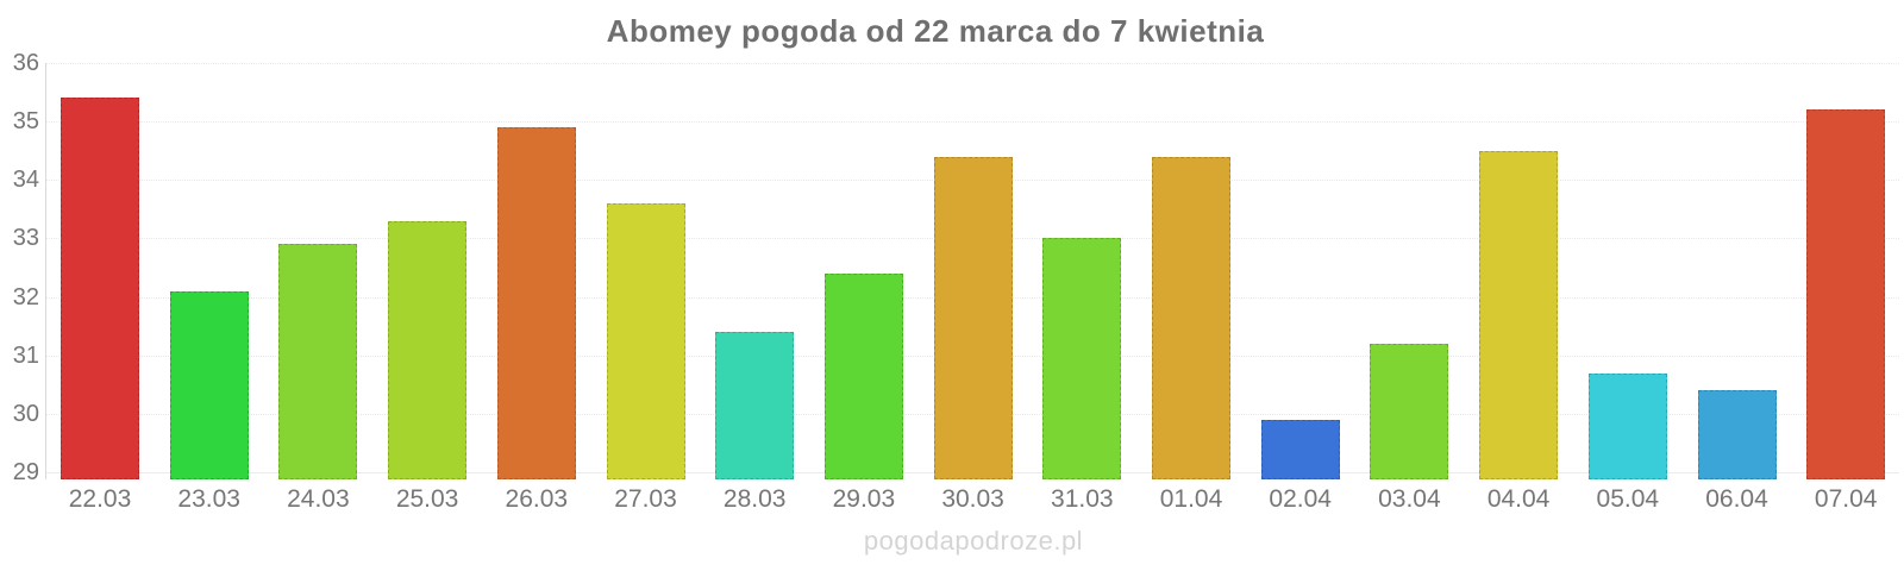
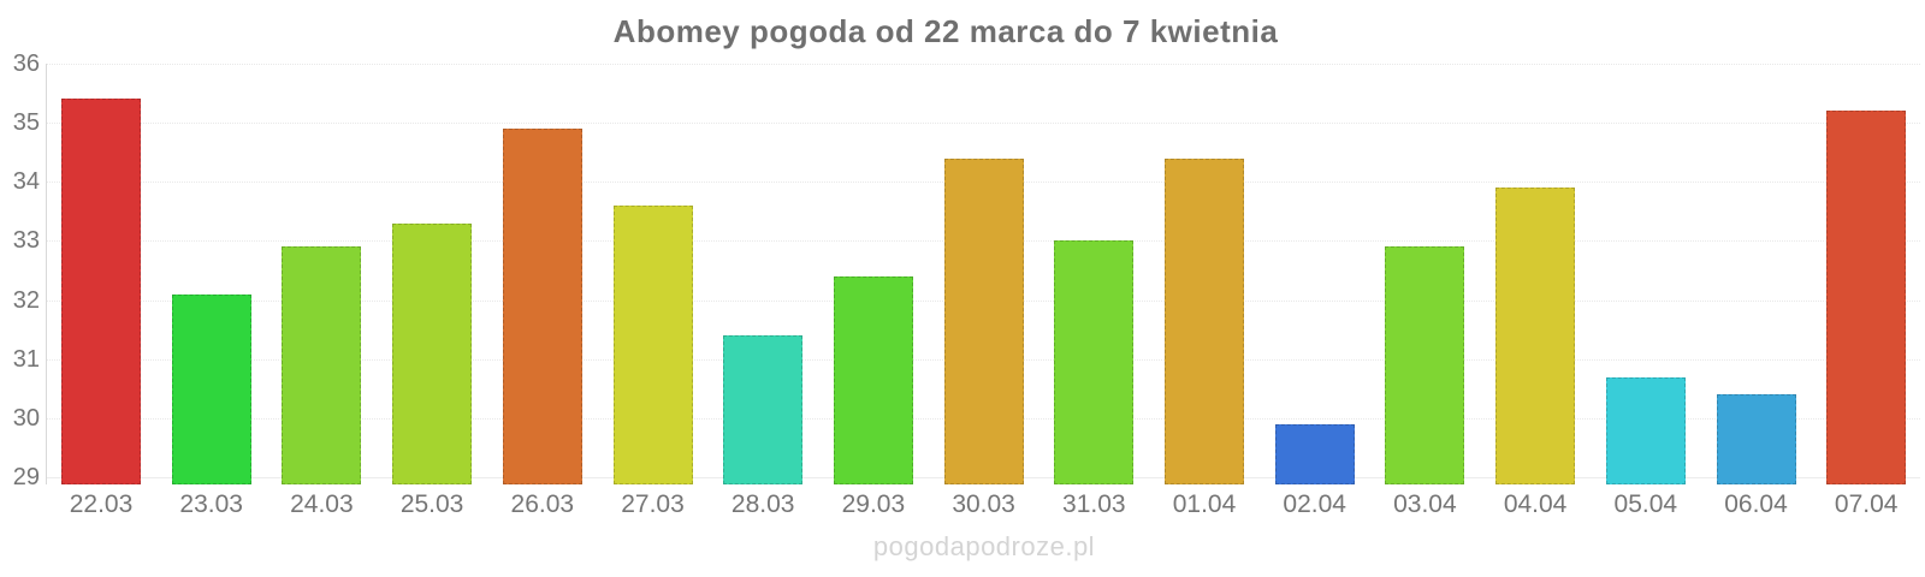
03.04: 31.2 -> 32.9
04.04: 34.5 -> 33.9
